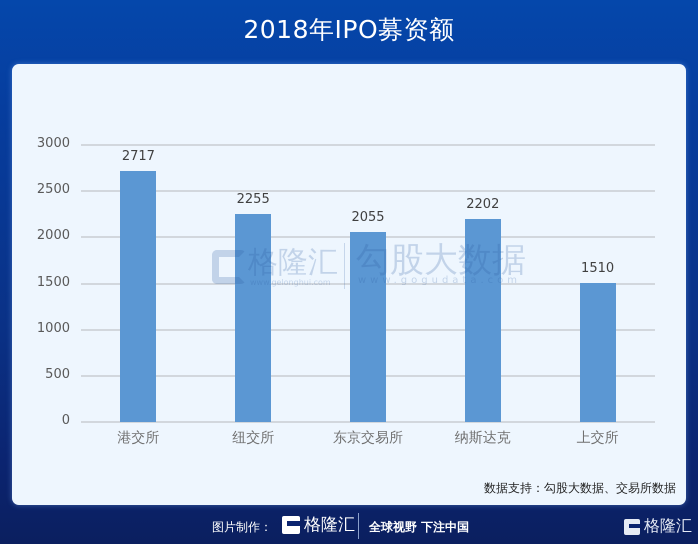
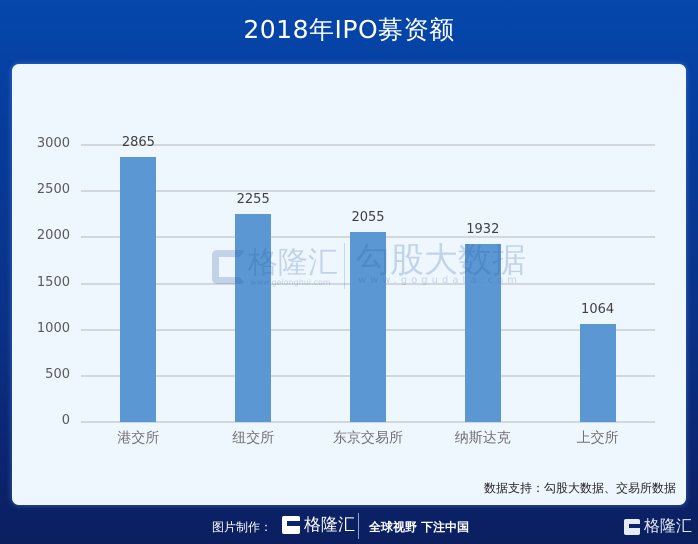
港交所: 2717 -> 2865
纳斯达克: 2202 -> 1932
上交所: 1510 -> 1064
